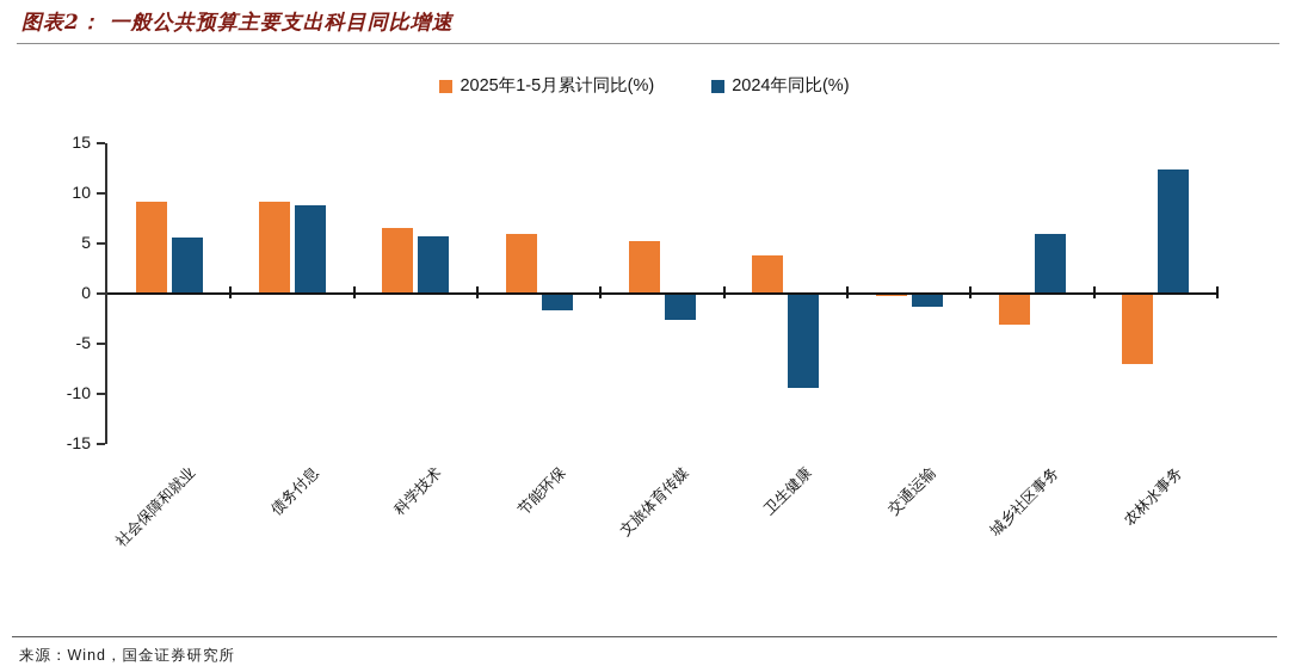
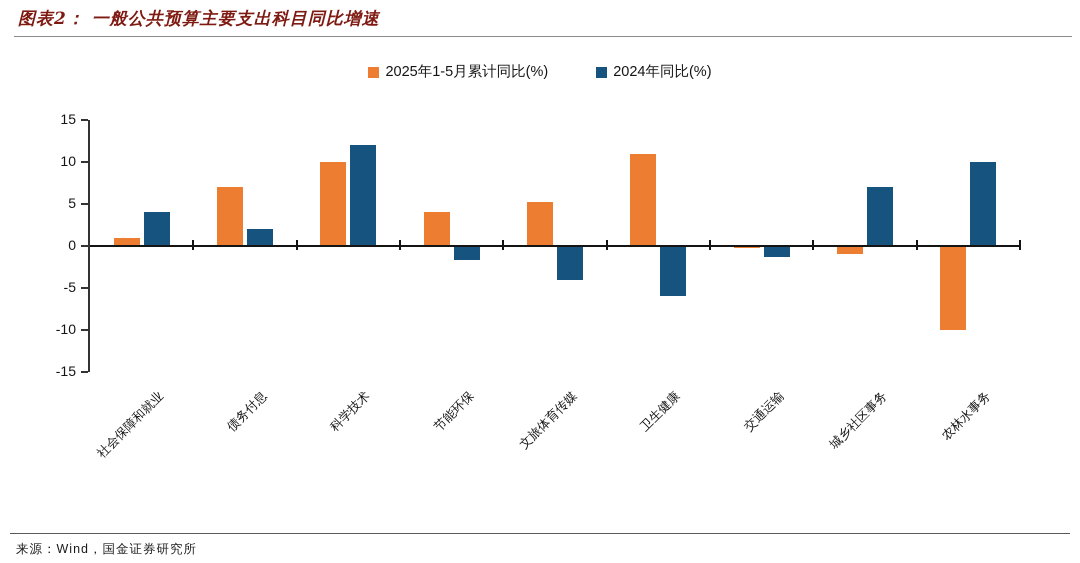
2025年1-5月累计同比(%)/社会保障和就业: 9 -> 1
2024年同比(%)/社会保障和就业: 6 -> 4
2025年1-5月累计同比(%)/债务付息: 9 -> 7
2024年同比(%)/债务付息: 9 -> 2
2025年1-5月累计同比(%)/科学技术: 6 -> 10
2024年同比(%)/科学技术: 6 -> 12
2025年1-5月累计同比(%)/节能环保: 6 -> 4
2024年同比(%)/文旅体育传媒: -3 -> -4
2025年1-5月累计同比(%)/卫生健康: 4 -> 11
2024年同比(%)/卫生健康: -9 -> -6
2025年1-5月累计同比(%)/城乡社区事务: -3 -> -1
2024年同比(%)/城乡社区事务: 6 -> 7
2025年1-5月累计同比(%)/农林水事务: -7 -> -10
2024年同比(%)/农林水事务: 12 -> 10
